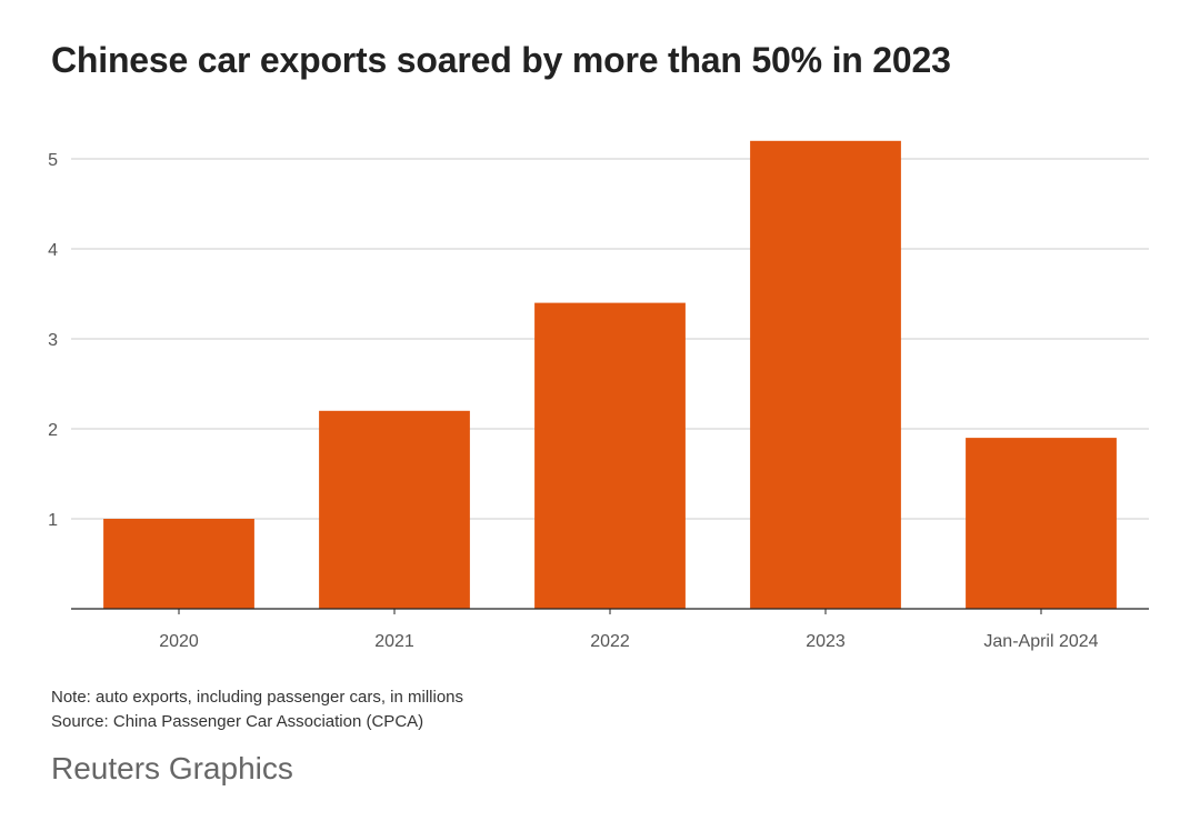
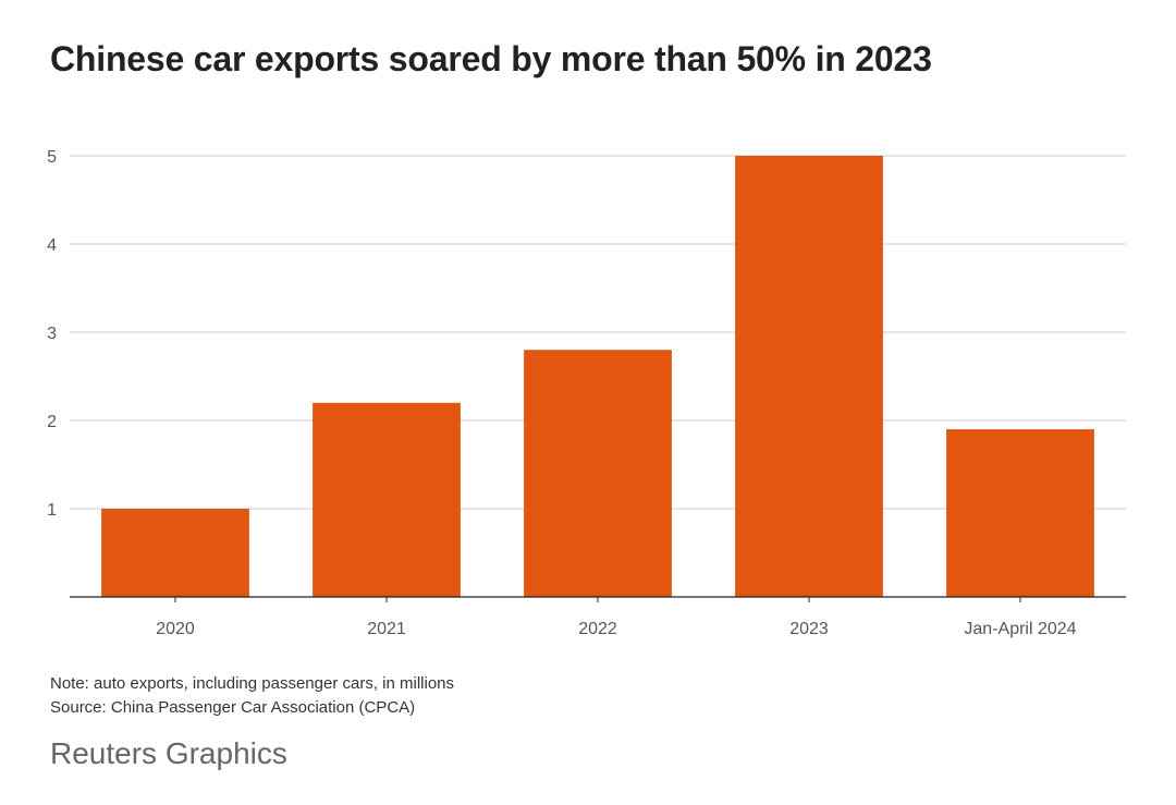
2022: 3.4 -> 2.8
2023: 5.2 -> 5.0
